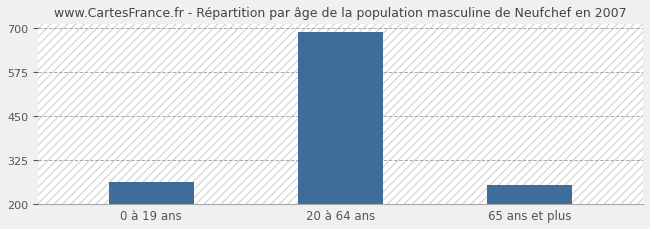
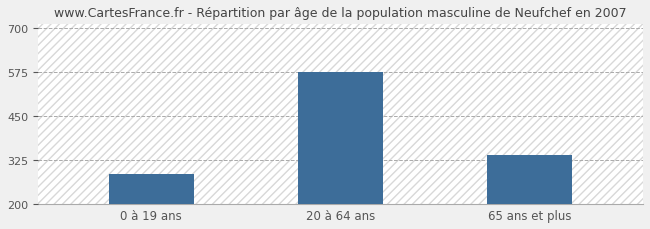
0 à 19 ans: 263 -> 285
20 à 64 ans: 688 -> 575
65 ans et plus: 255 -> 340
